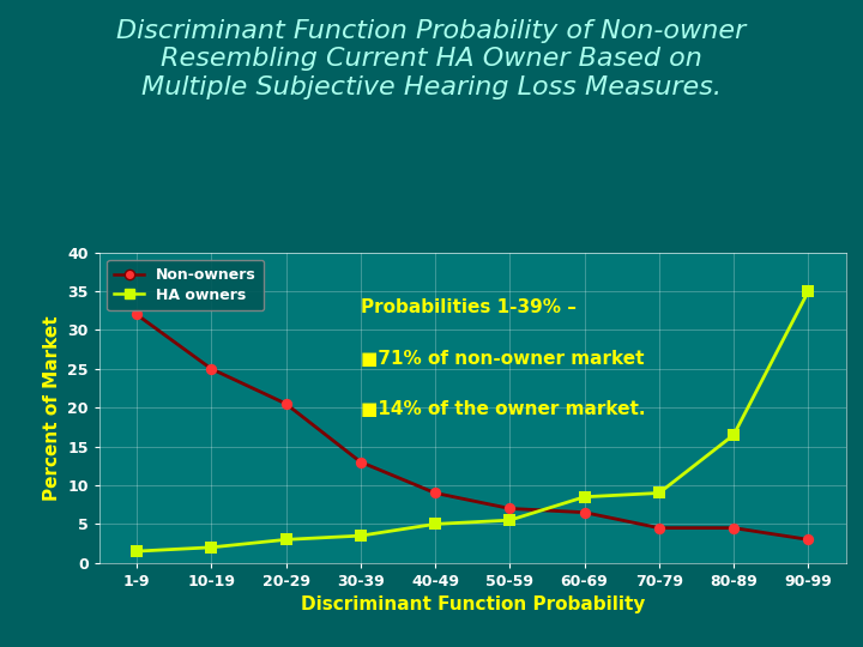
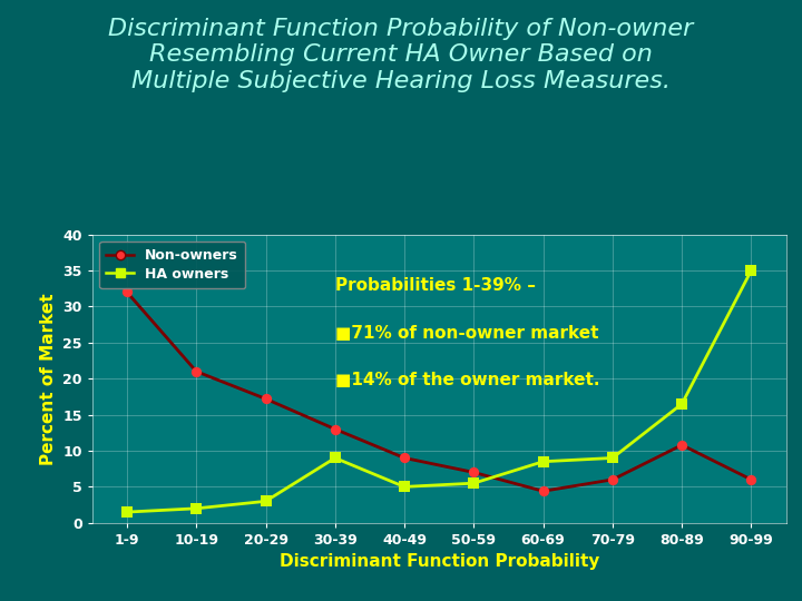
Non-owners/10-19: 25.0 -> 21.0
Non-owners/20-29: 20.5 -> 17.2
HA owners/30-39: 3.5 -> 9.0
Non-owners/60-69: 6.5 -> 4.4
Non-owners/70-79: 4.5 -> 6.0
Non-owners/80-89: 4.5 -> 10.8
Non-owners/90-99: 3.0 -> 6.0
